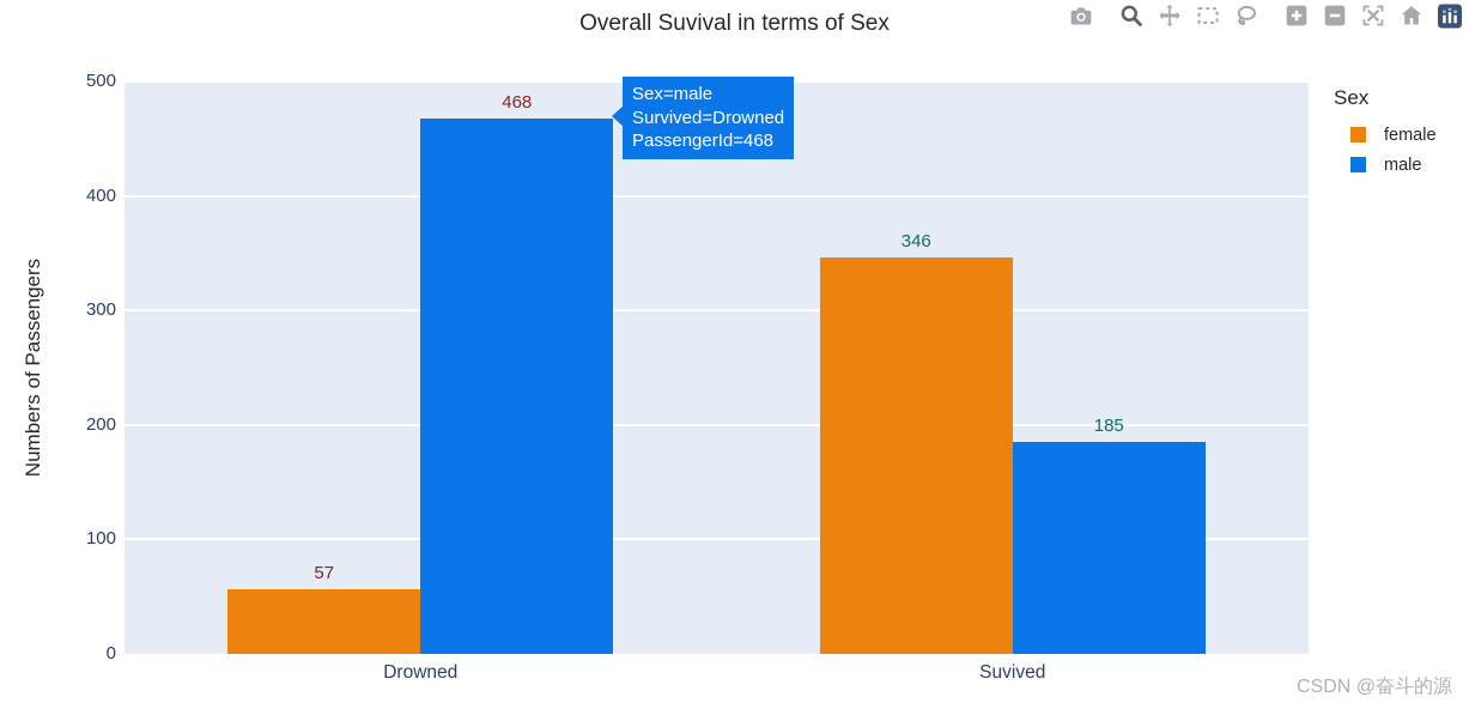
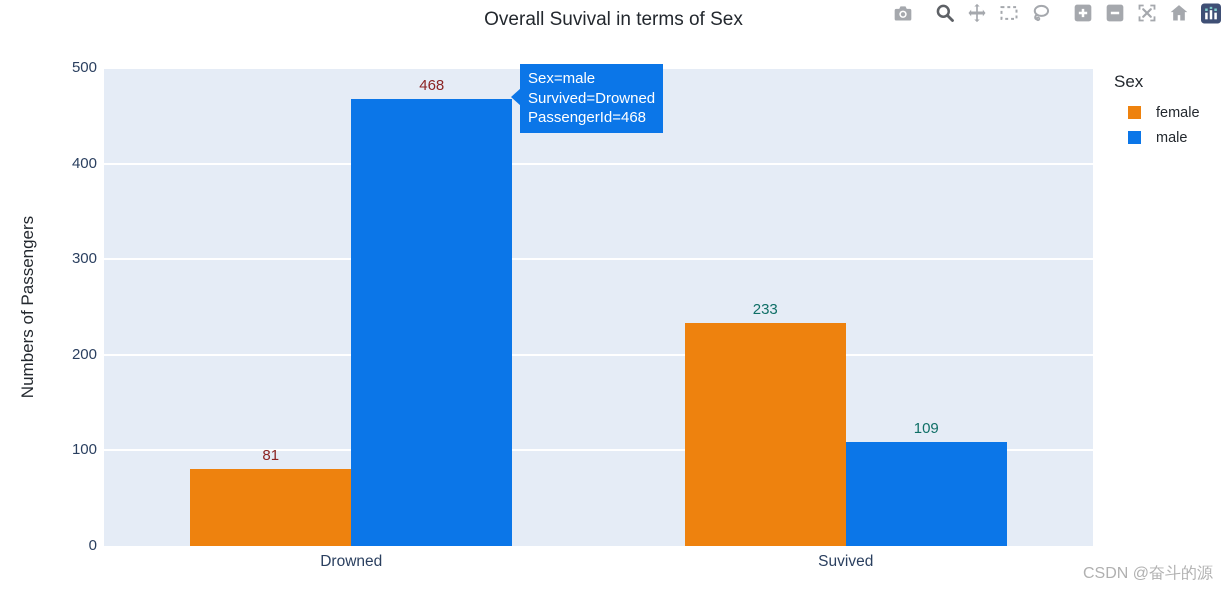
female/Drowned: 57 -> 81
female/Suvived: 346 -> 233
male/Suvived: 185 -> 109
